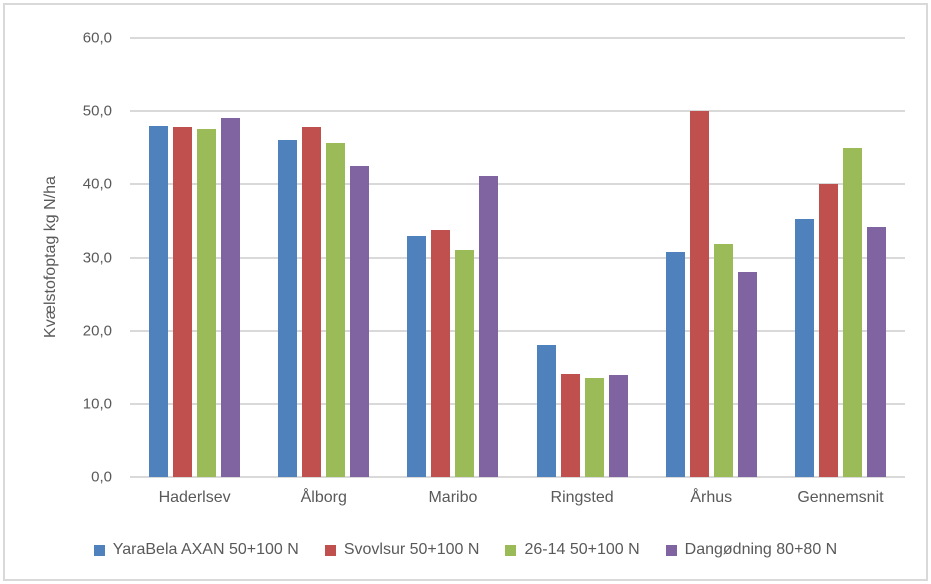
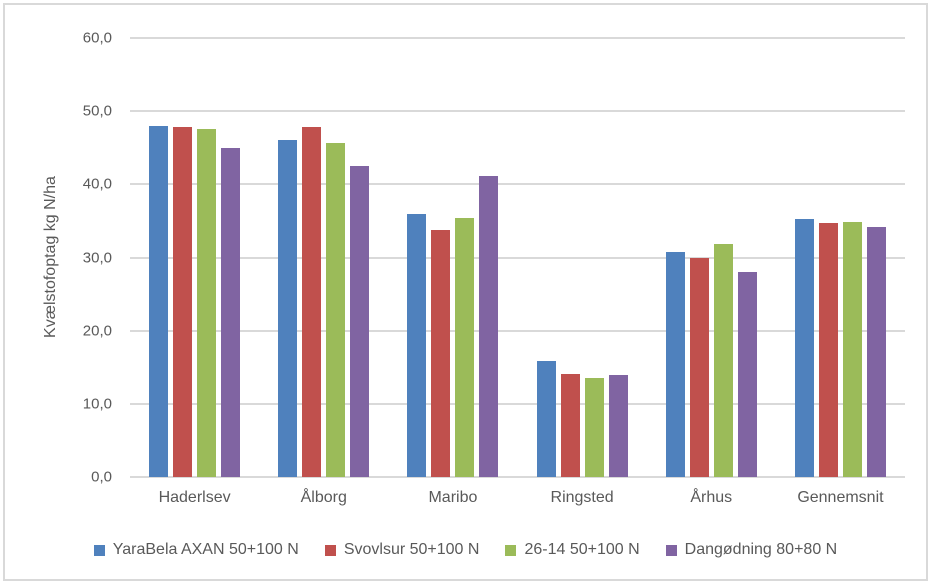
Dangødning 80+80 N/Haderlsev: 49 -> 45
YaraBela AXAN 50+100 N/Maribo: 33 -> 36
26-14 50+100 N/Maribo: 31 -> 35
YaraBela AXAN 50+100 N/Ringsted: 18 -> 16
Svovlsur 50+100 N/Århus: 50 -> 30
Svovlsur 50+100 N/Gennemsnit: 40 -> 35
26-14 50+100 N/Gennemsnit: 45 -> 35
